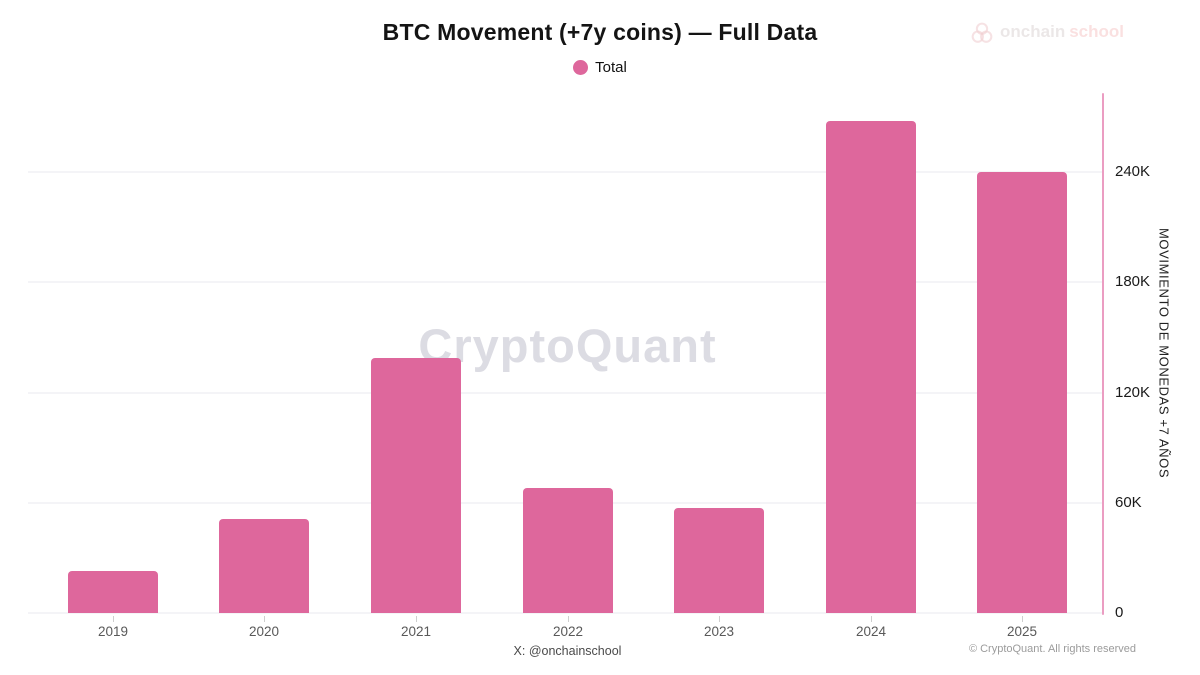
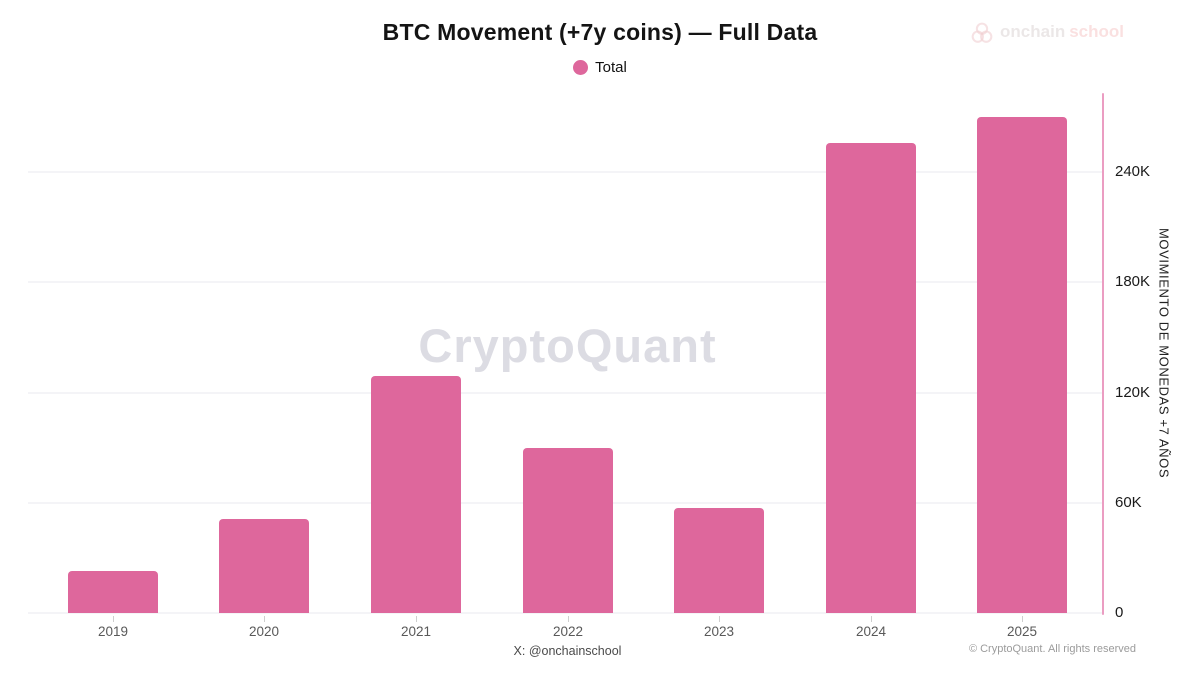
2021: 139K -> 129K
2022: 68K -> 90K
2024: 268K -> 256K
2025: 240K -> 270K
